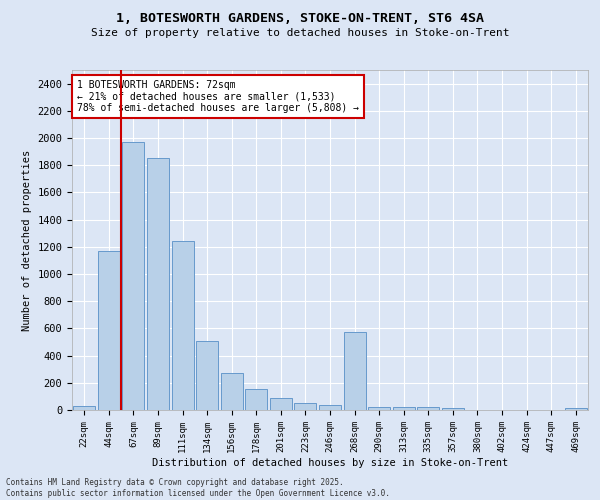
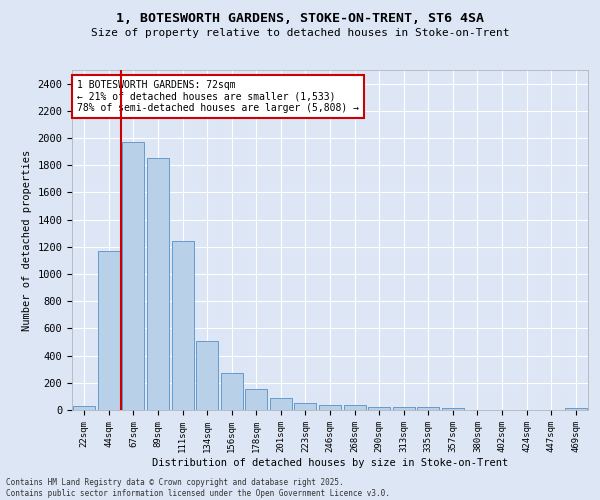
268sqm: 570 -> 40
